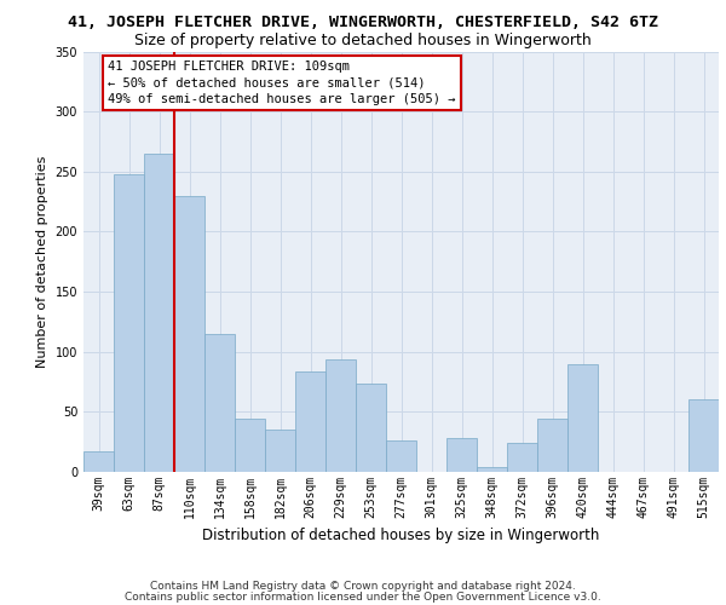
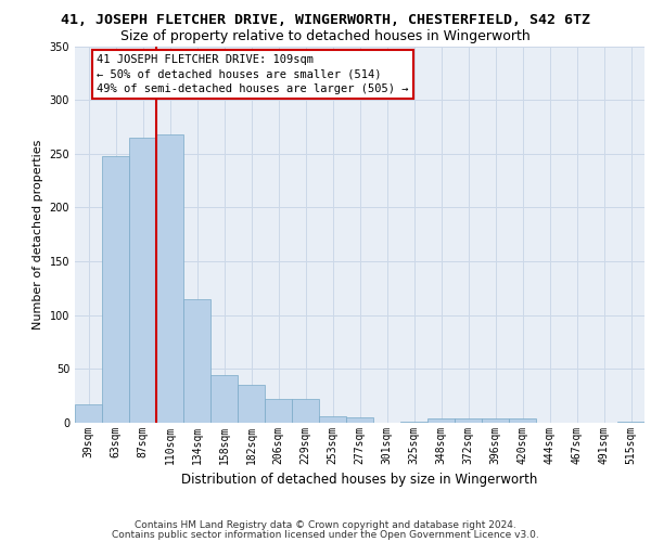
110sqm: 230 -> 268
206sqm: 84 -> 22
229sqm: 94 -> 22
253sqm: 74 -> 6
277sqm: 26 -> 5
325sqm: 28 -> 1
372sqm: 24 -> 4
396sqm: 44 -> 4
420sqm: 90 -> 4
515sqm: 60 -> 1
